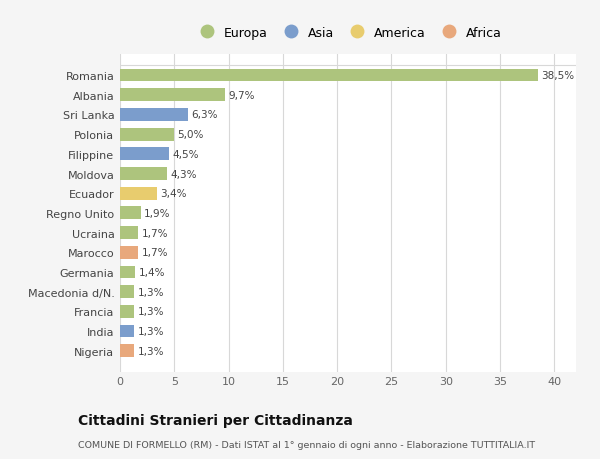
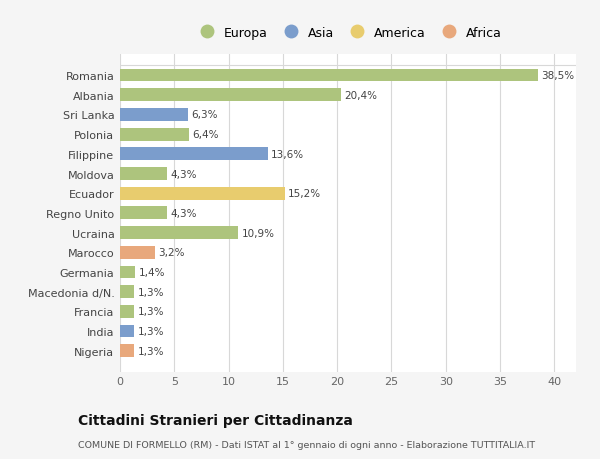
Albania: 9,7% -> 20,4%
Polonia: 5,0% -> 6,4%
Filippine: 4,5% -> 13,6%
Ecuador: 3,4% -> 15,2%
Regno Unito: 1,9% -> 4,3%
Ucraina: 1,7% -> 10,9%
Marocco: 1,7% -> 3,2%
